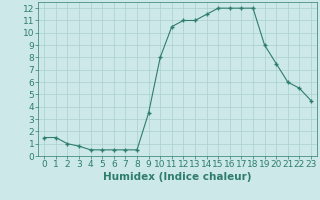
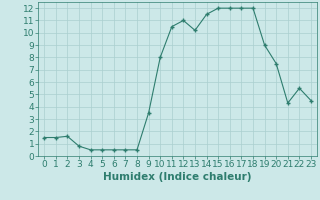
2: 1.0 -> 1.6
13: 11.0 -> 10.2
21: 6.0 -> 4.3
